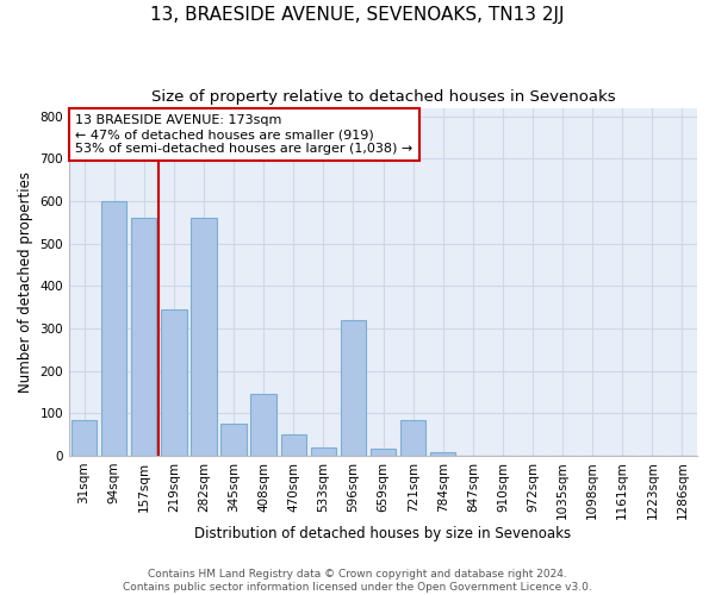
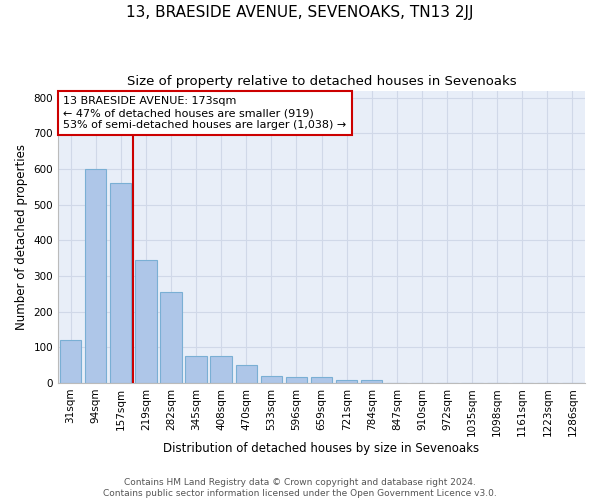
31sqm: 85 -> 120
282sqm: 560 -> 255
408sqm: 145 -> 75
596sqm: 320 -> 15
721sqm: 85 -> 8
